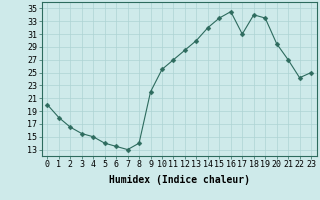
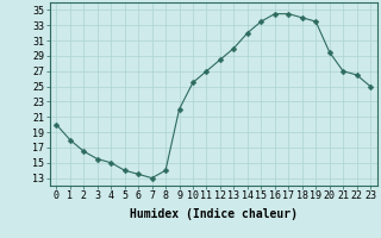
17: 31.0 -> 34.5
22: 24.2 -> 26.5
